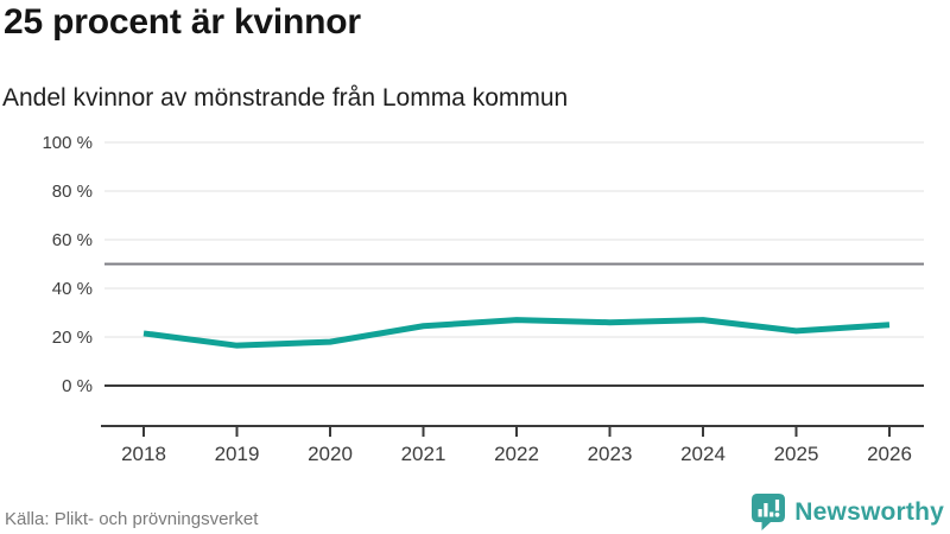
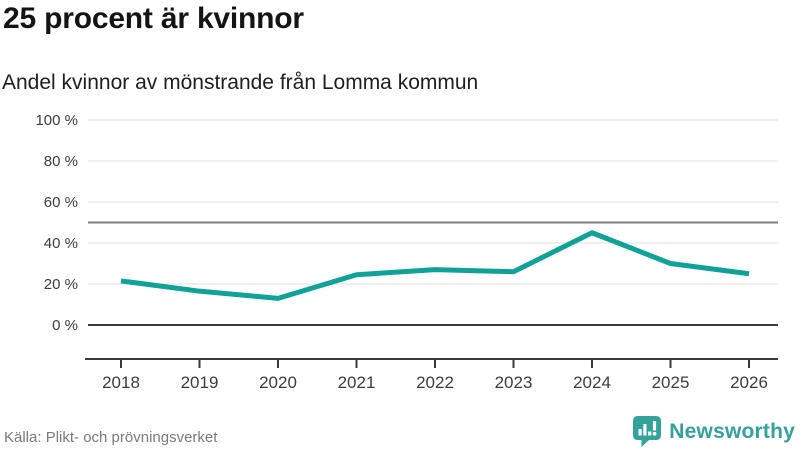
2020: 18% -> 13%
2024: 27% -> 45%
2025: 22% -> 30%
